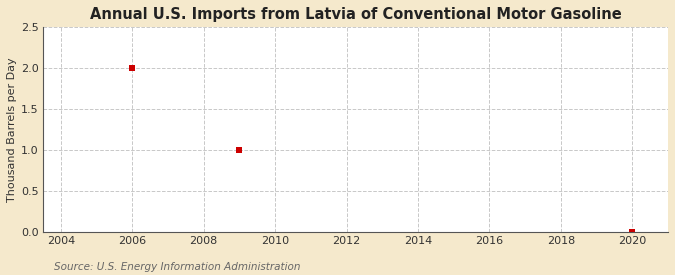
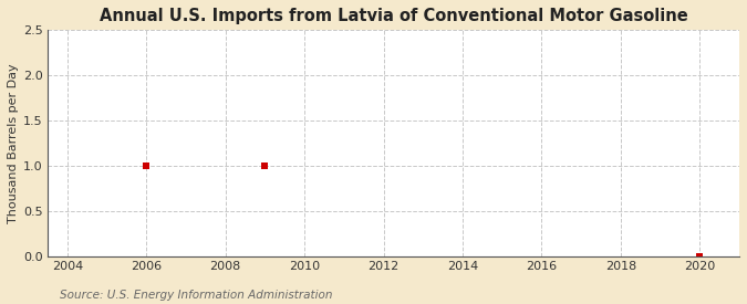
2006: 2 -> 1
